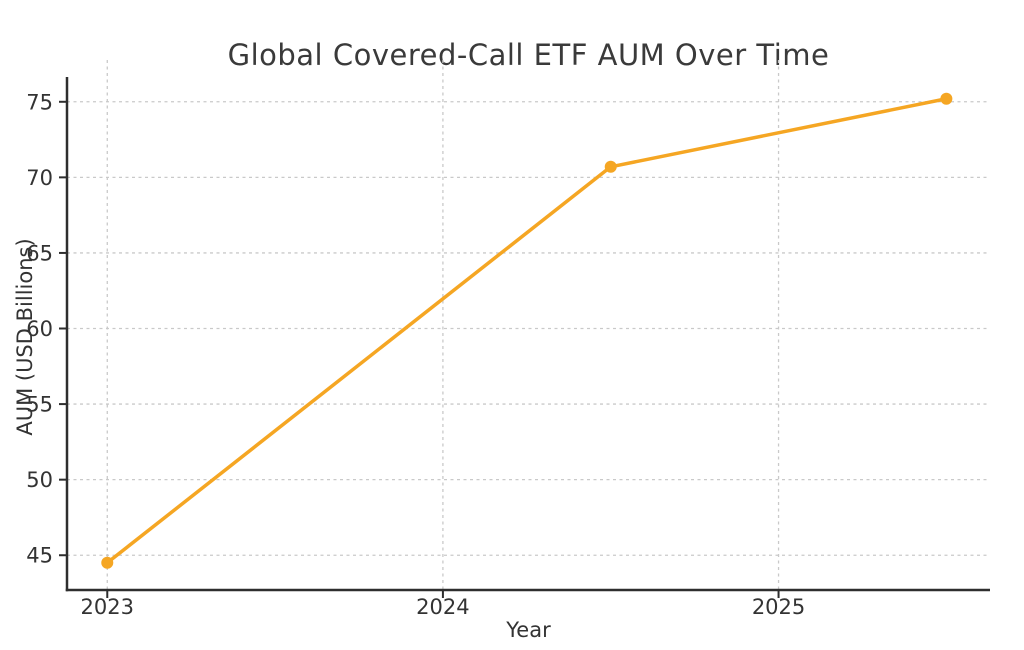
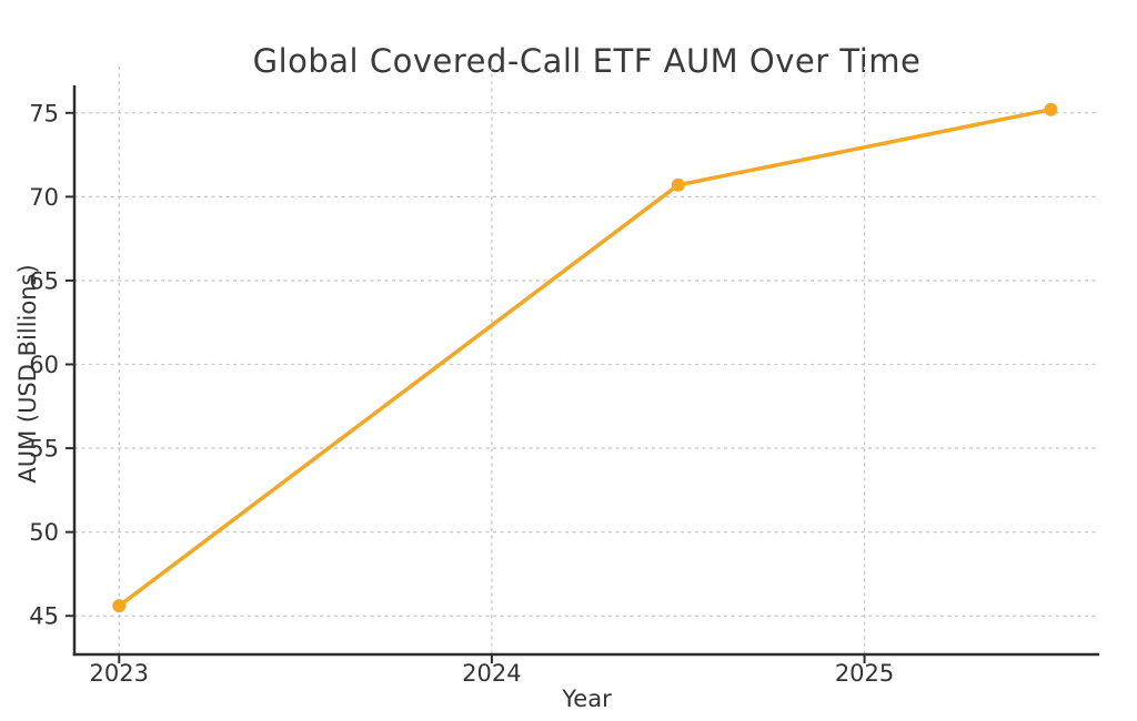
2023: 44.5 -> 45.6
